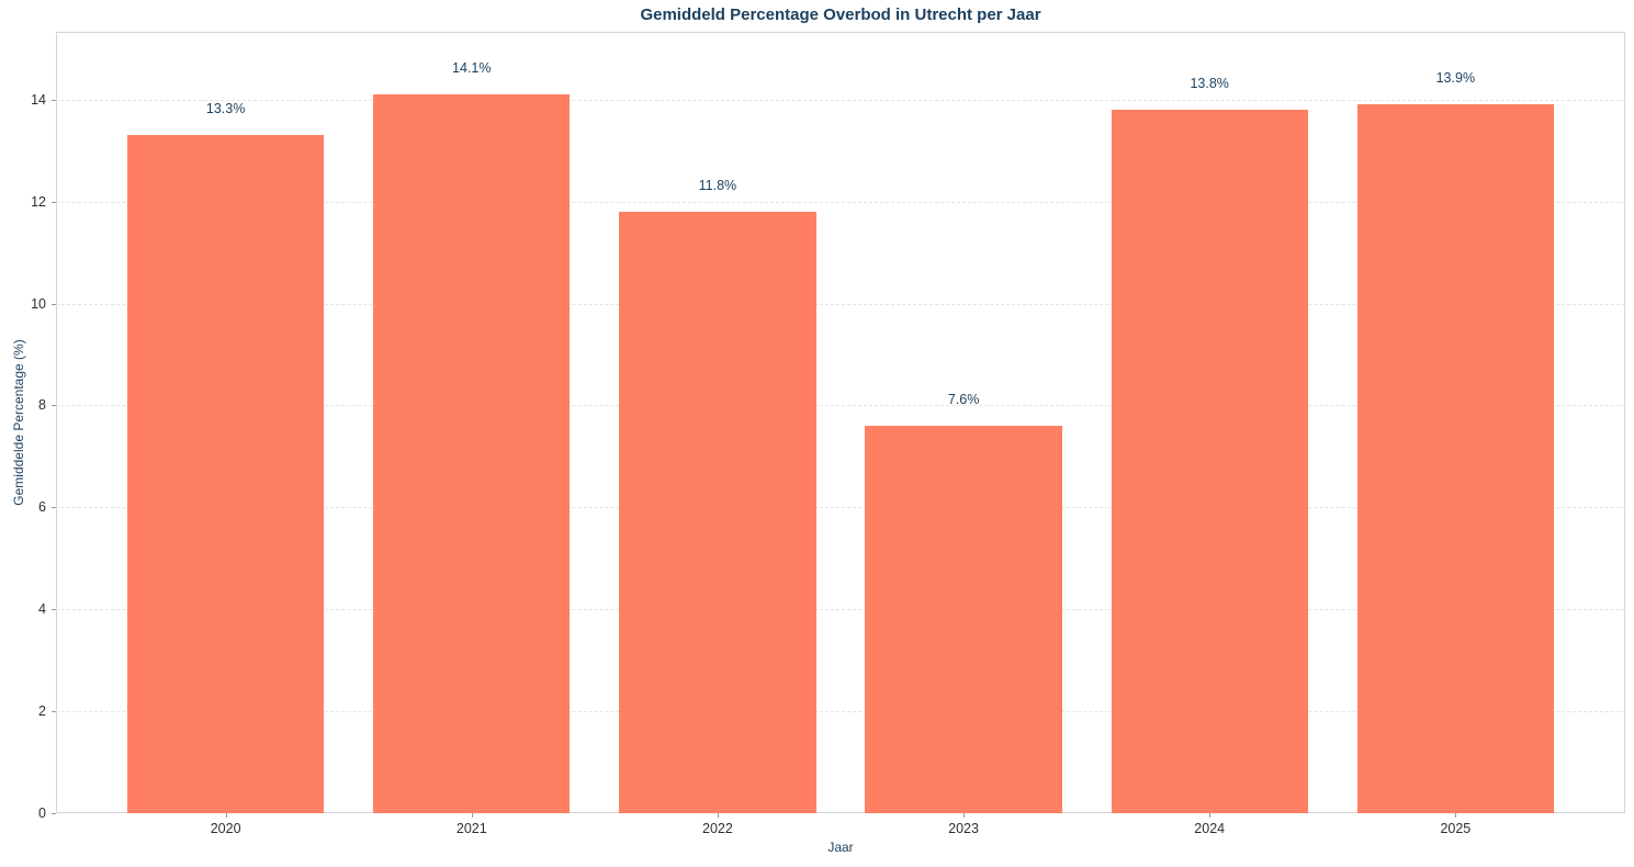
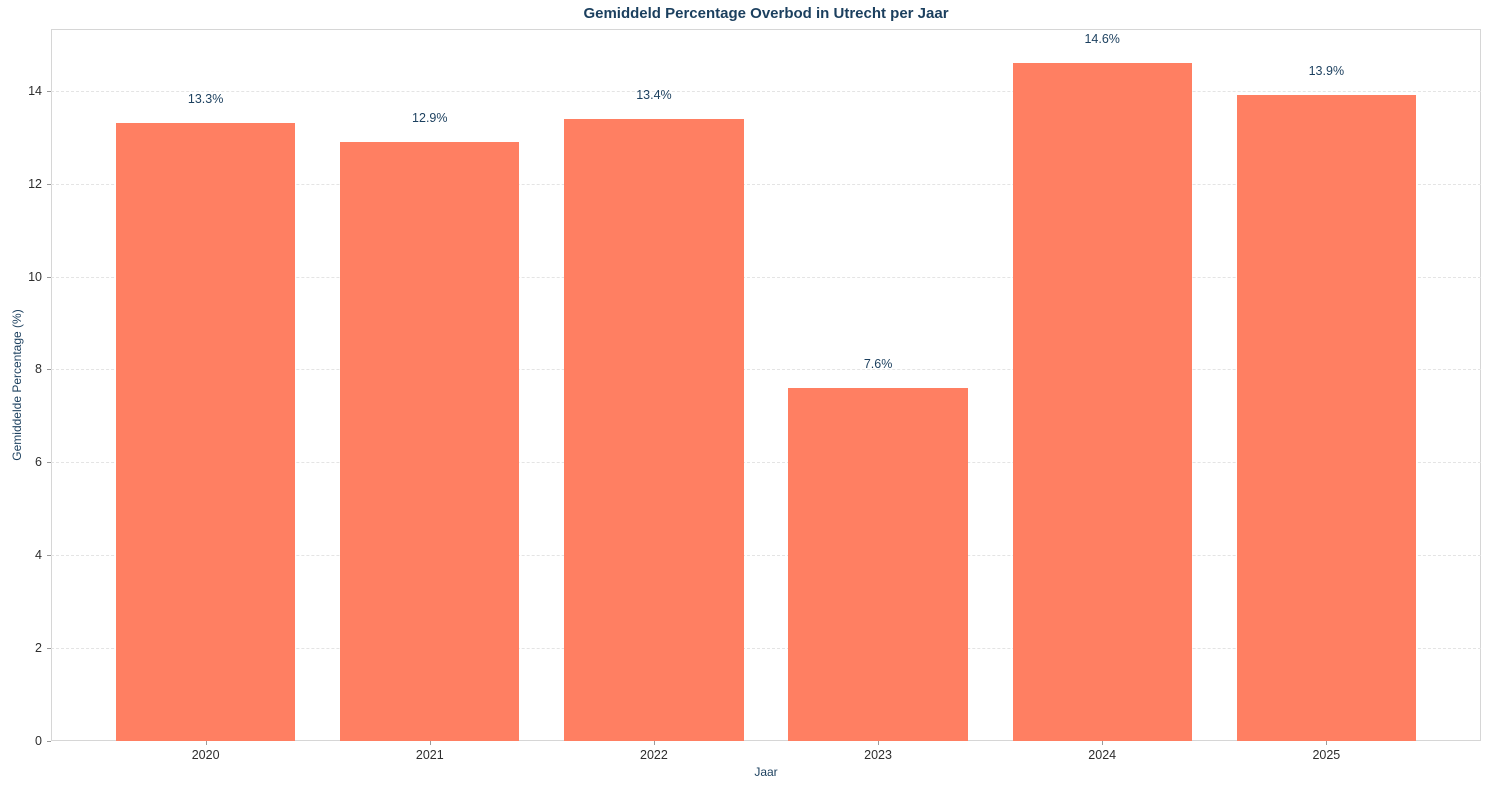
2021: 14.1% -> 12.9%
2022: 11.8% -> 13.4%
2024: 13.8% -> 14.6%
